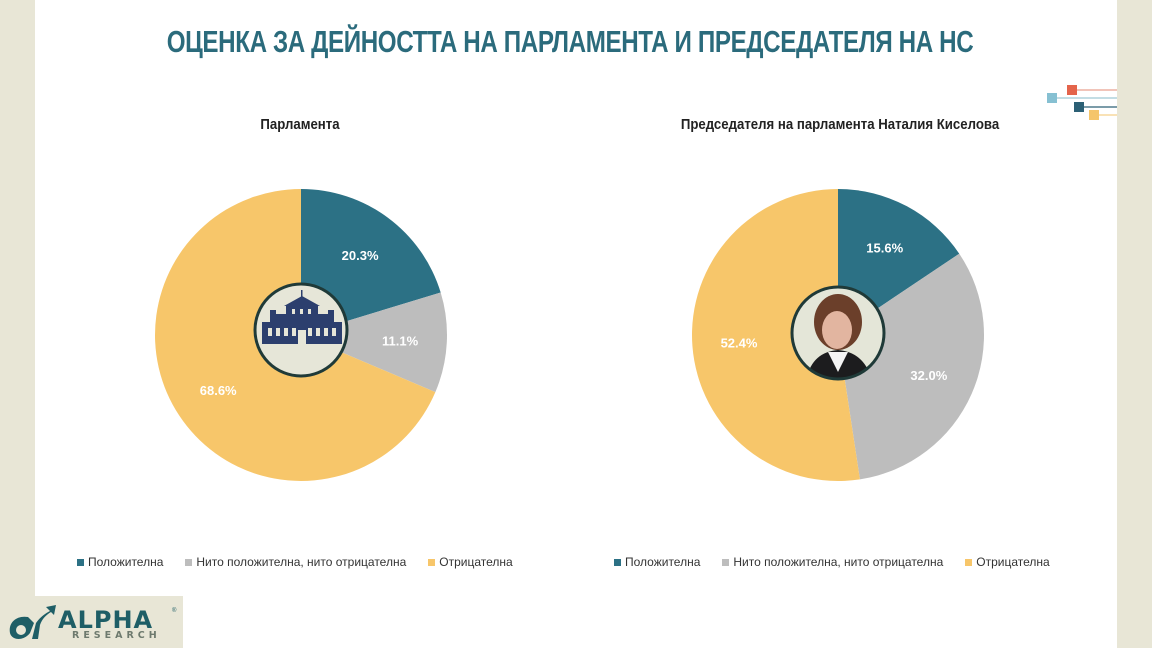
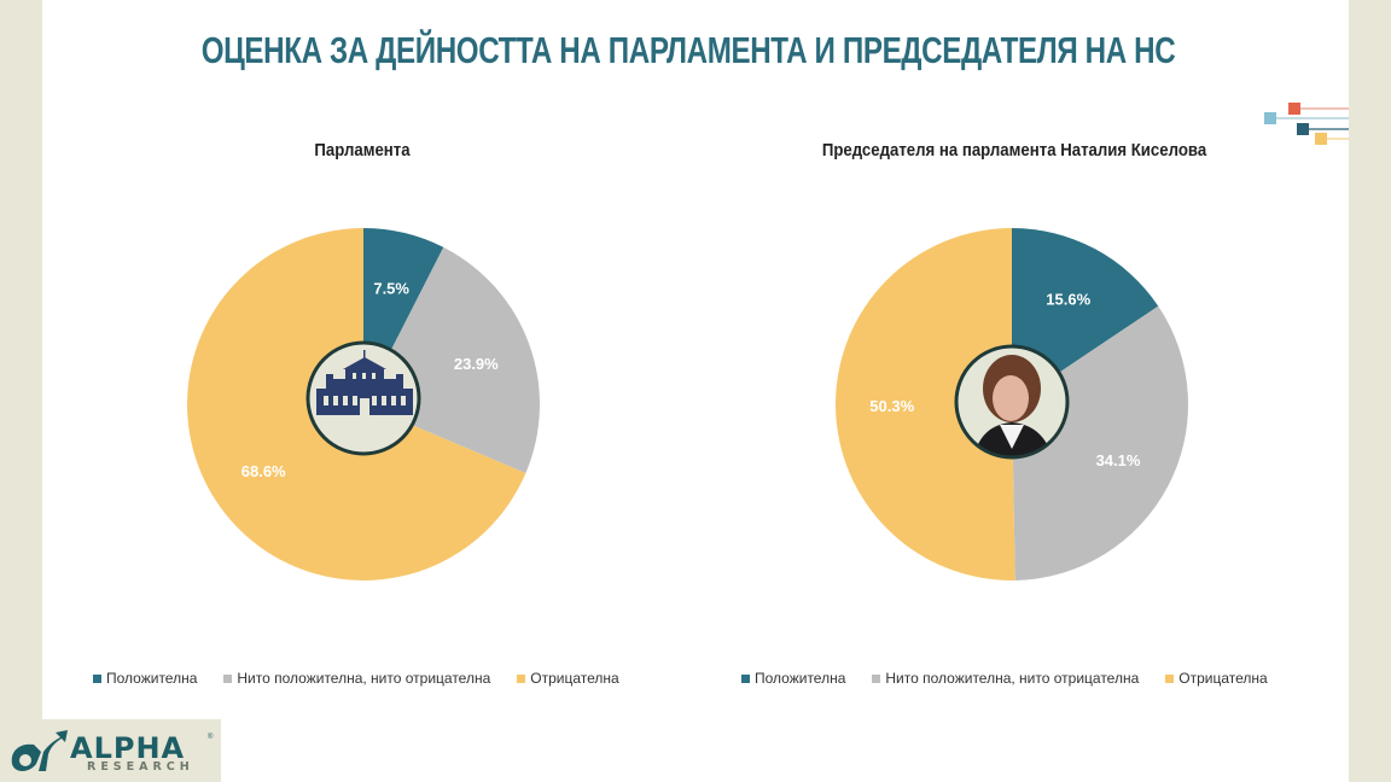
Парламента/Положителна: 20.3% -> 7.5%
Парламента/Нито положителна, нито отрицателна: 11.1% -> 23.9%
Председателя на парламента Наталия Киселова/Нито положителна, нито отрицателна: 32.0% -> 34.1%
Председателя на парламента Наталия Киселова/Отрицателна: 52.4% -> 50.3%
